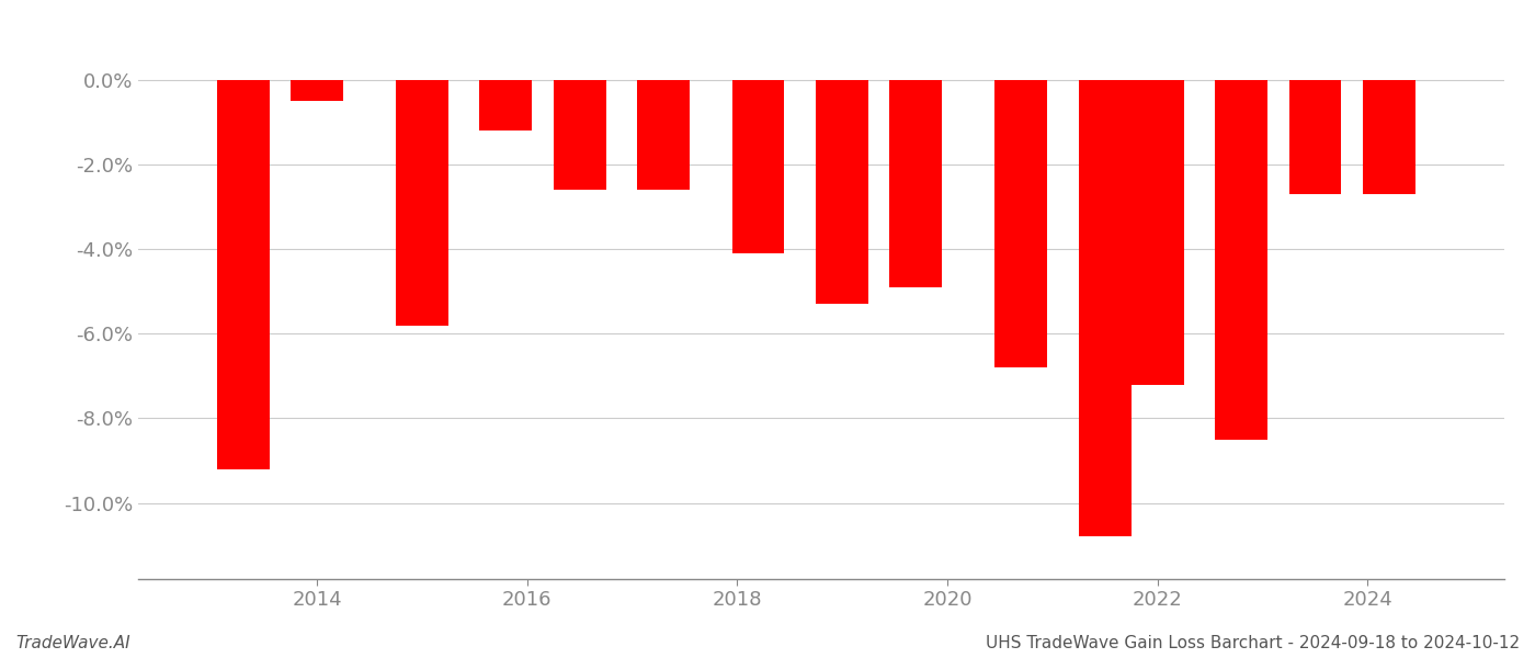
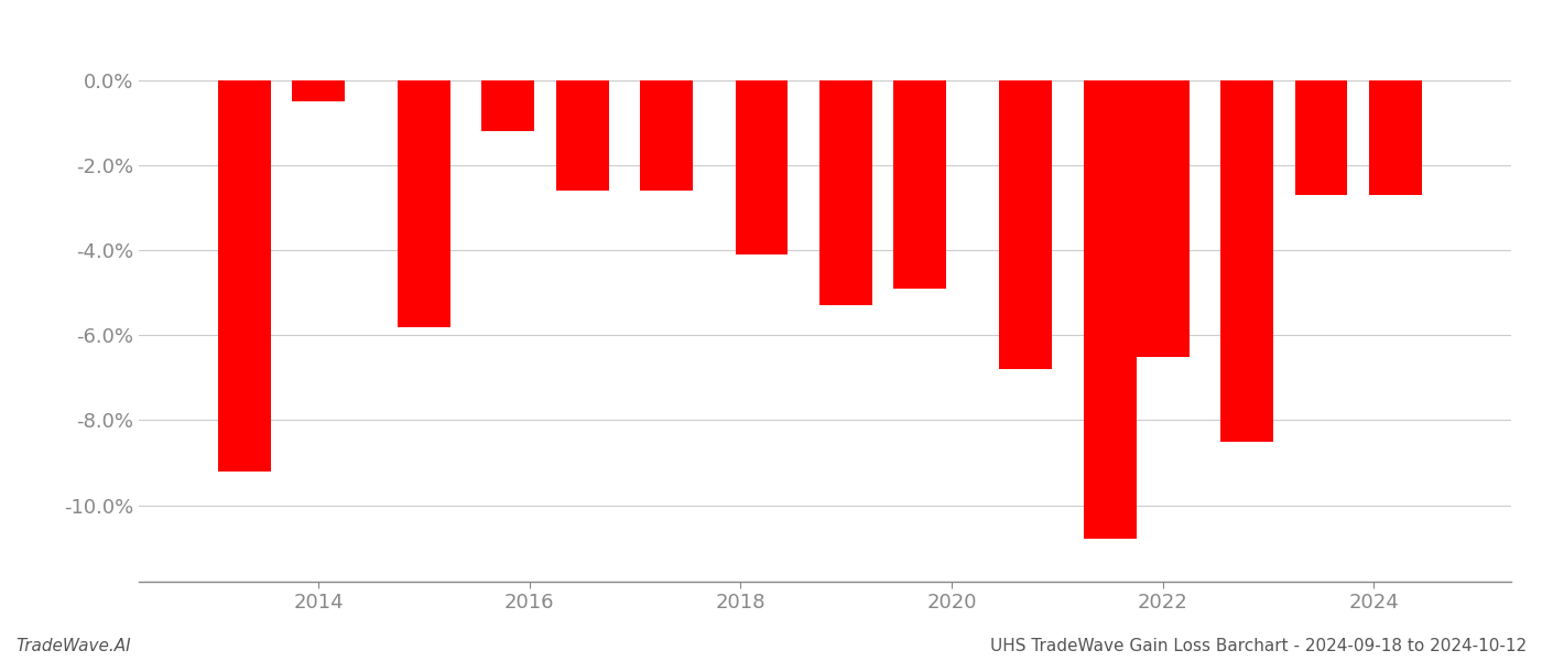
2022: -7.2% -> -6.5%
